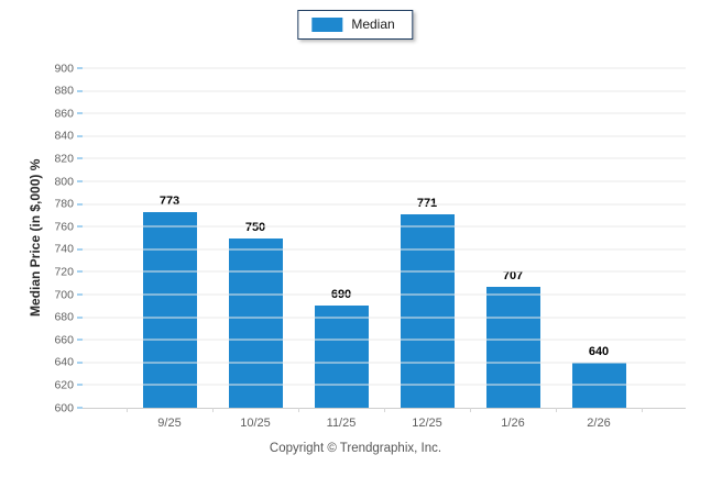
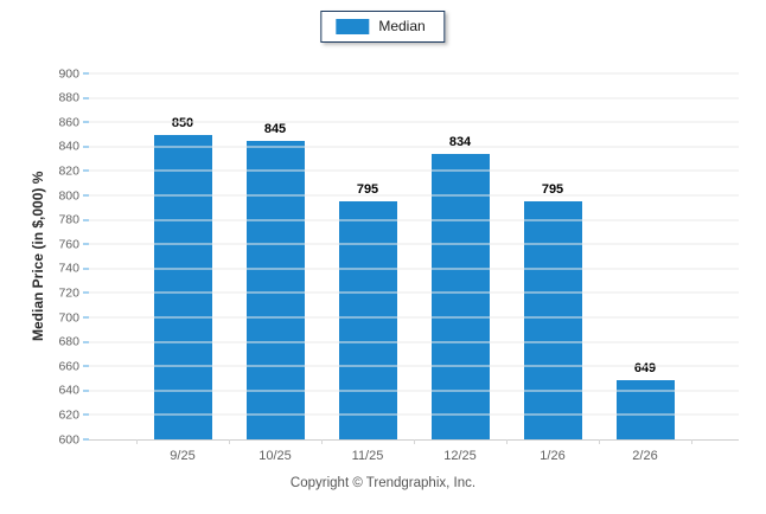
9/25: 773 -> 850
10/25: 750 -> 845
11/25: 690 -> 795
12/25: 771 -> 834
1/26: 707 -> 795
2/26: 640 -> 649
